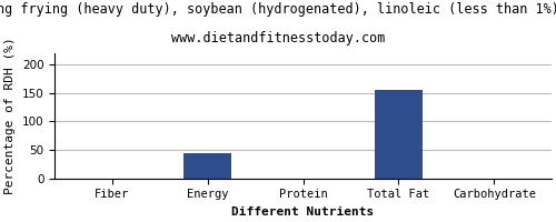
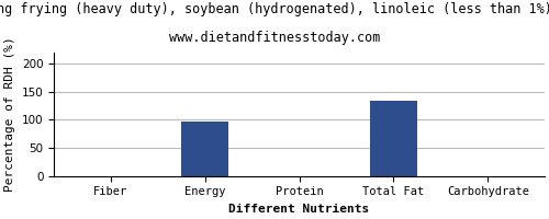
Energy: 45 -> 96
Total Fat: 155 -> 134
